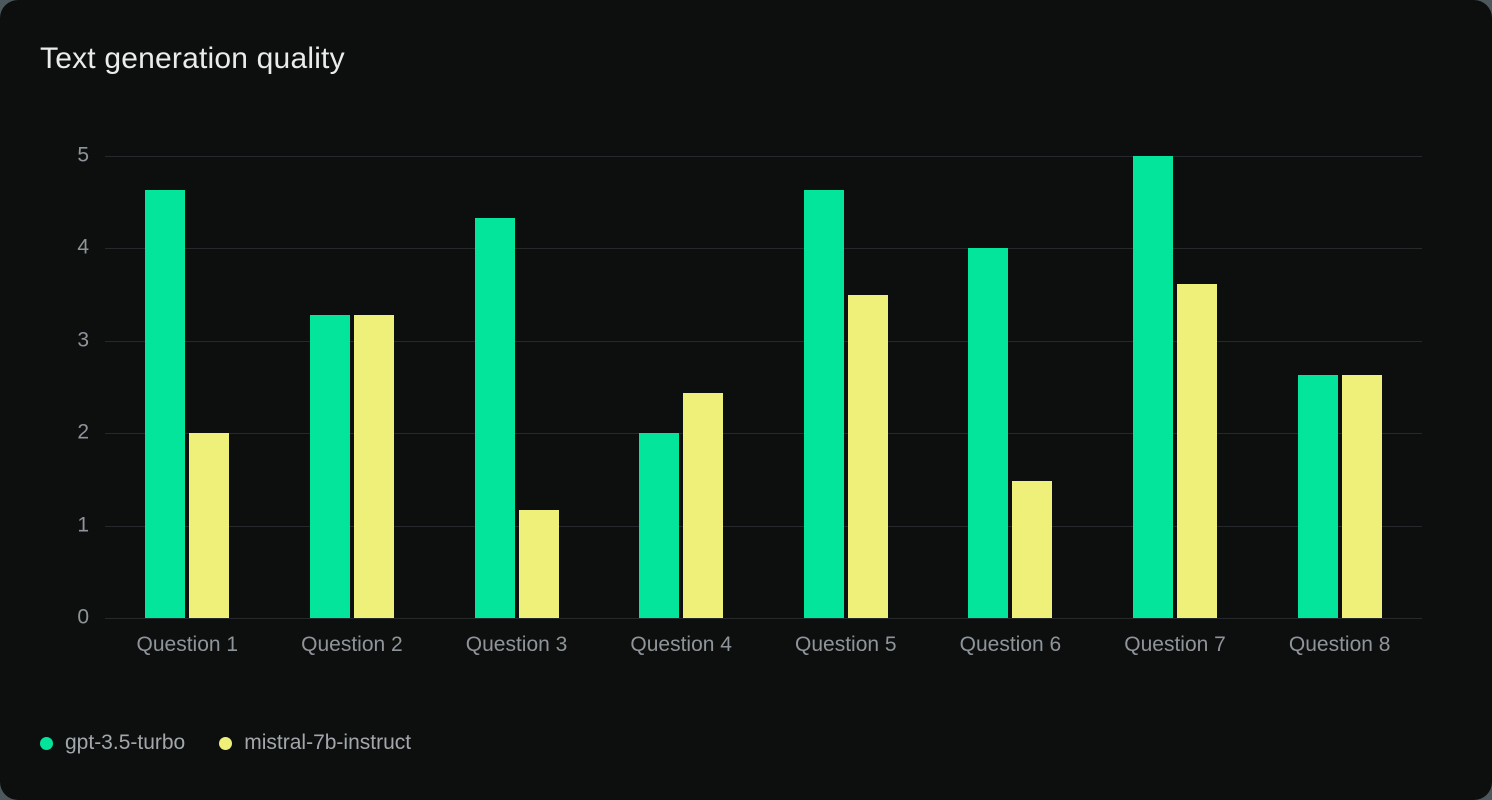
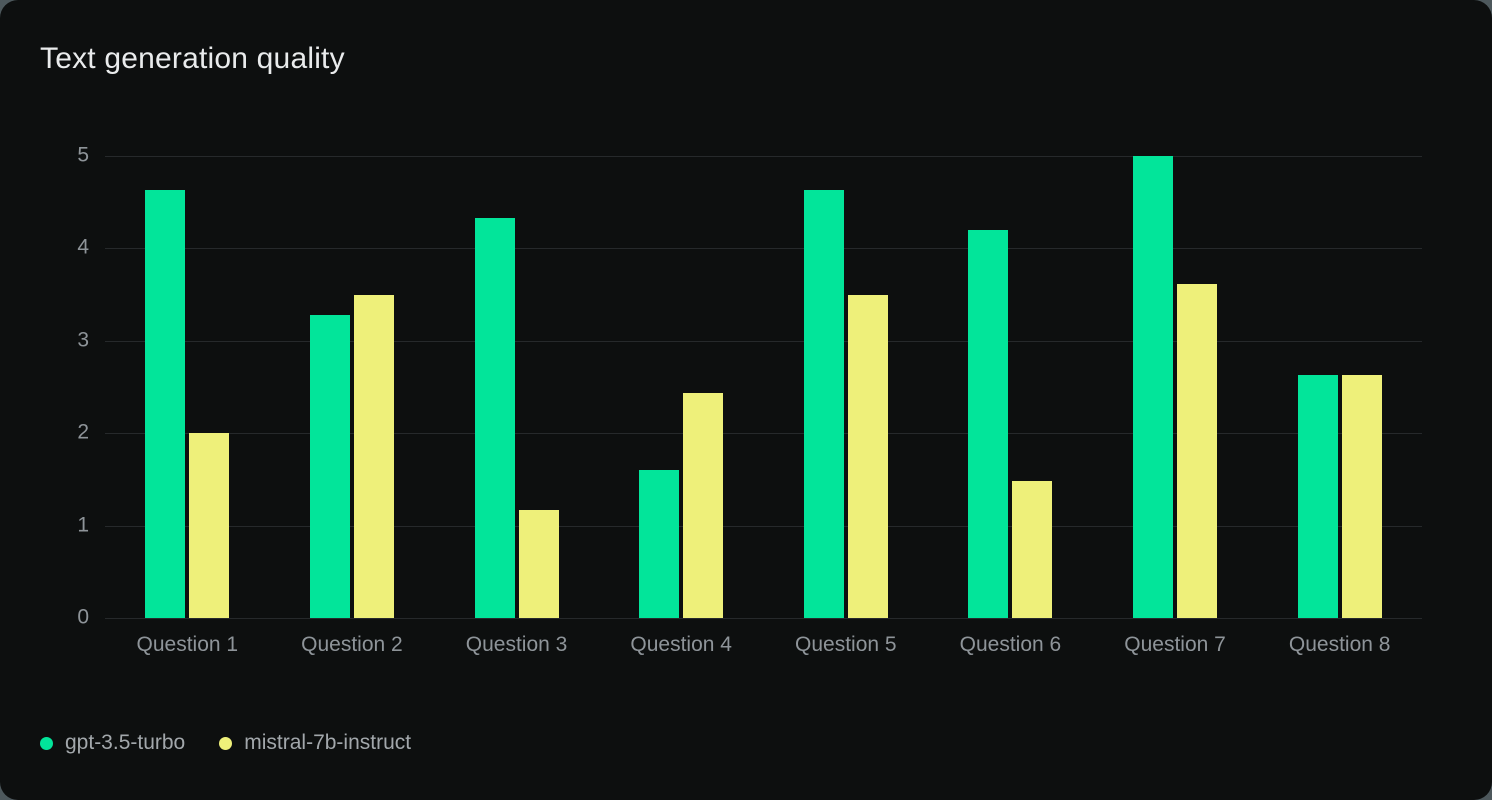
mistral-7b-instruct/Question 2: 3.3 -> 3.5
gpt-3.5-turbo/Question 4: 2.0 -> 1.6
gpt-3.5-turbo/Question 6: 4.0 -> 4.2
